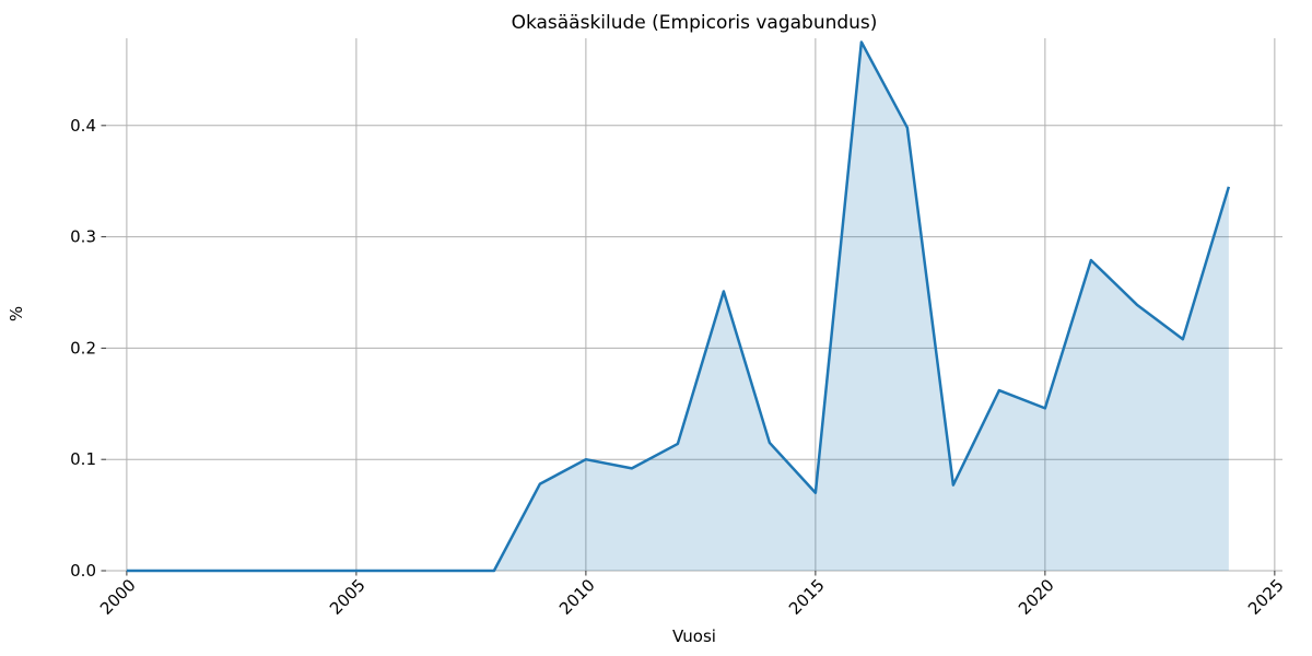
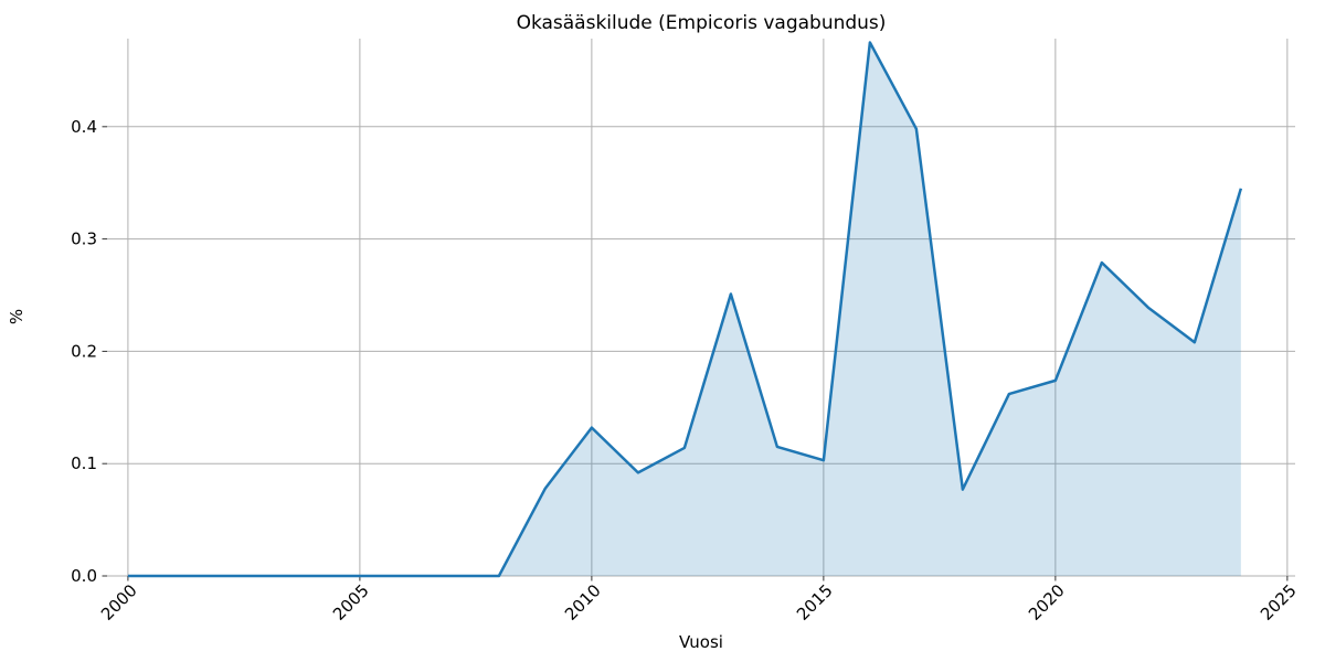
2010: 0.100 -> 0.132
2015: 0.070 -> 0.103
2020: 0.146 -> 0.174
